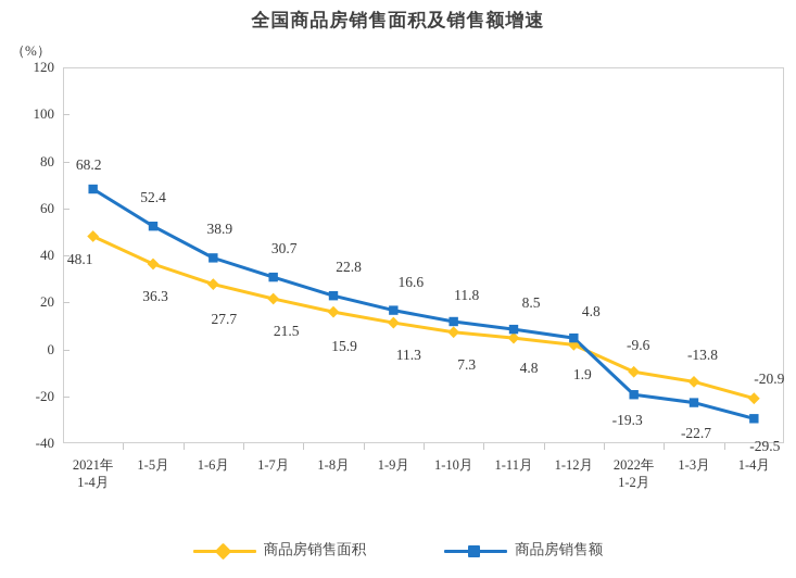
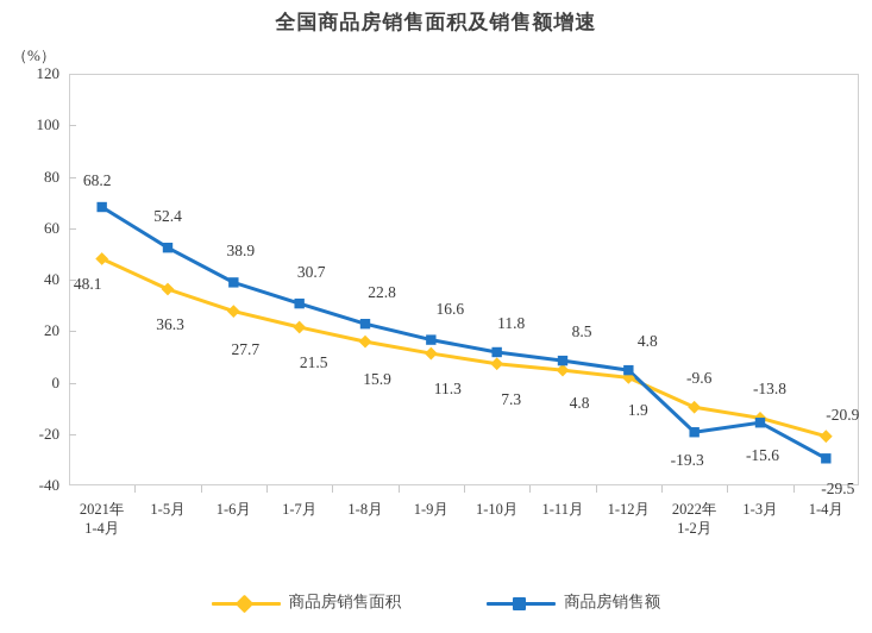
商品房销售额/1-3月: -22.7 -> -15.6
